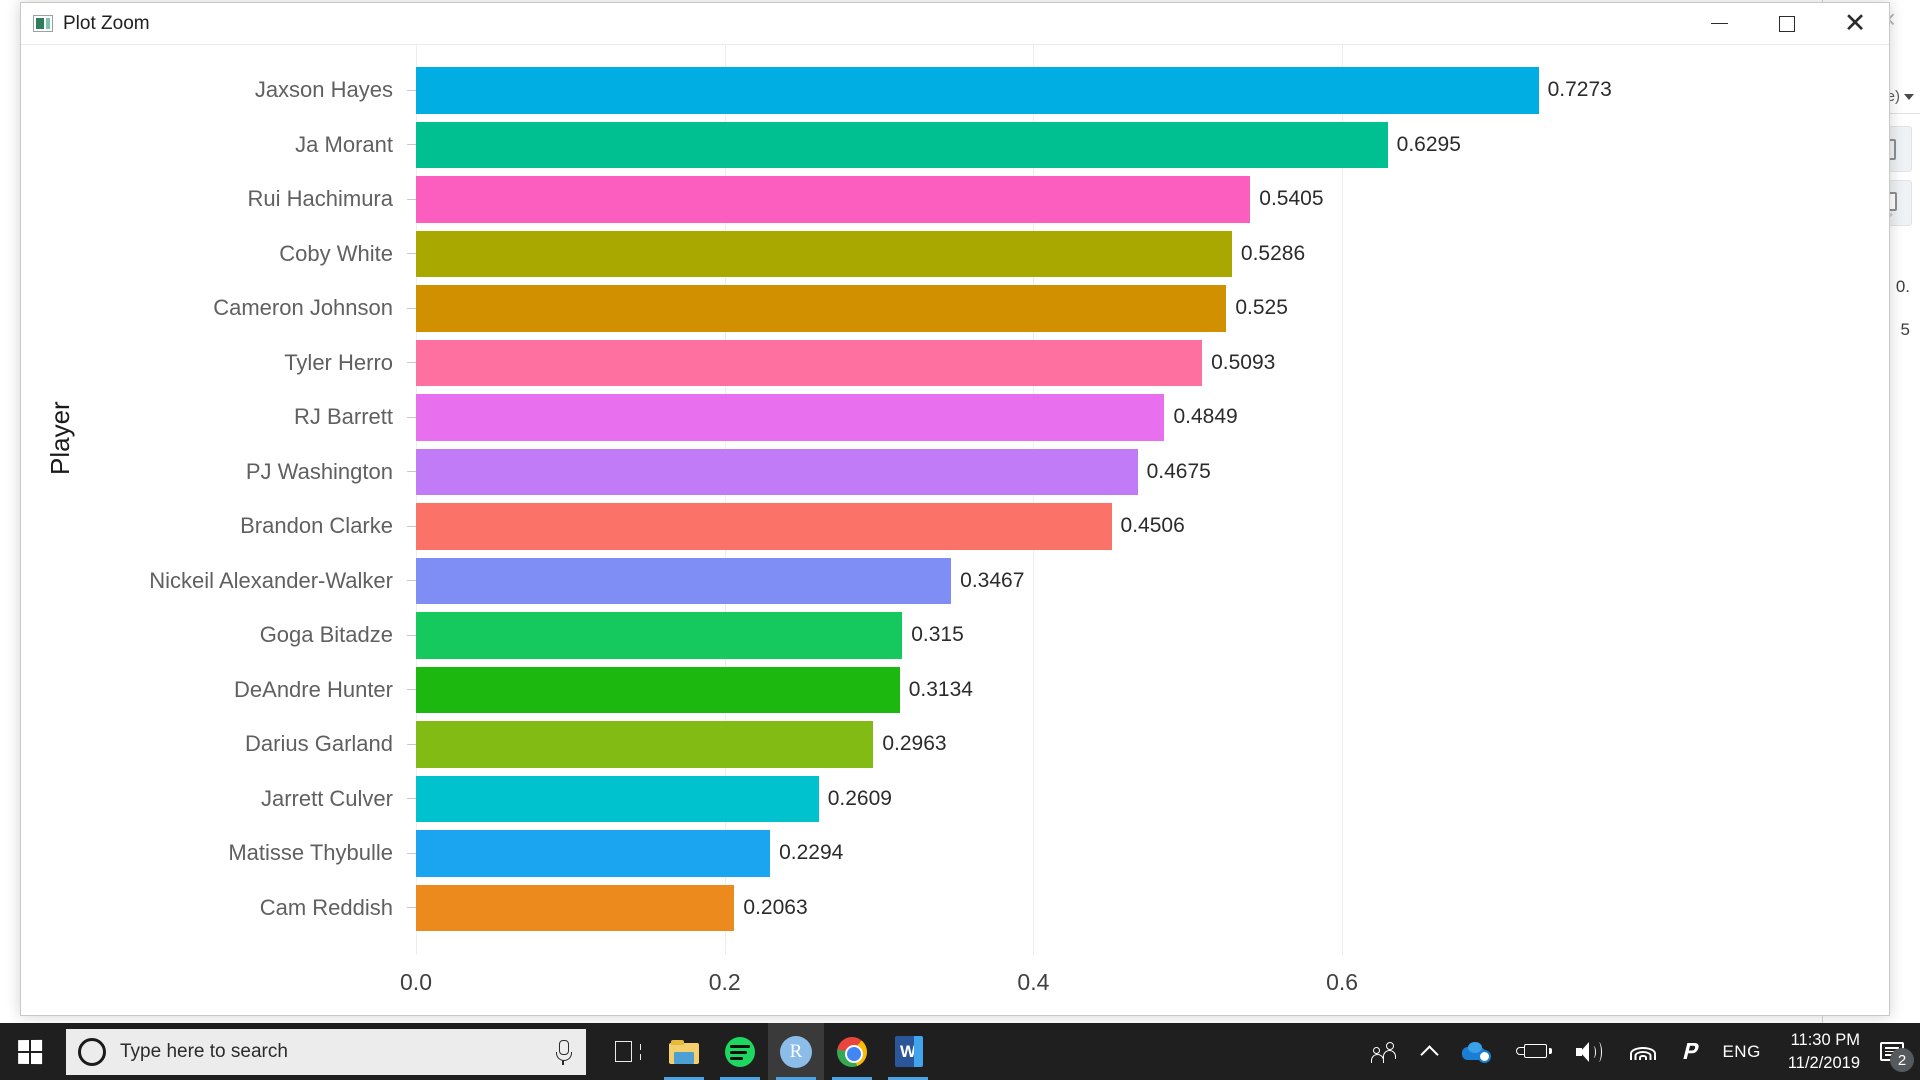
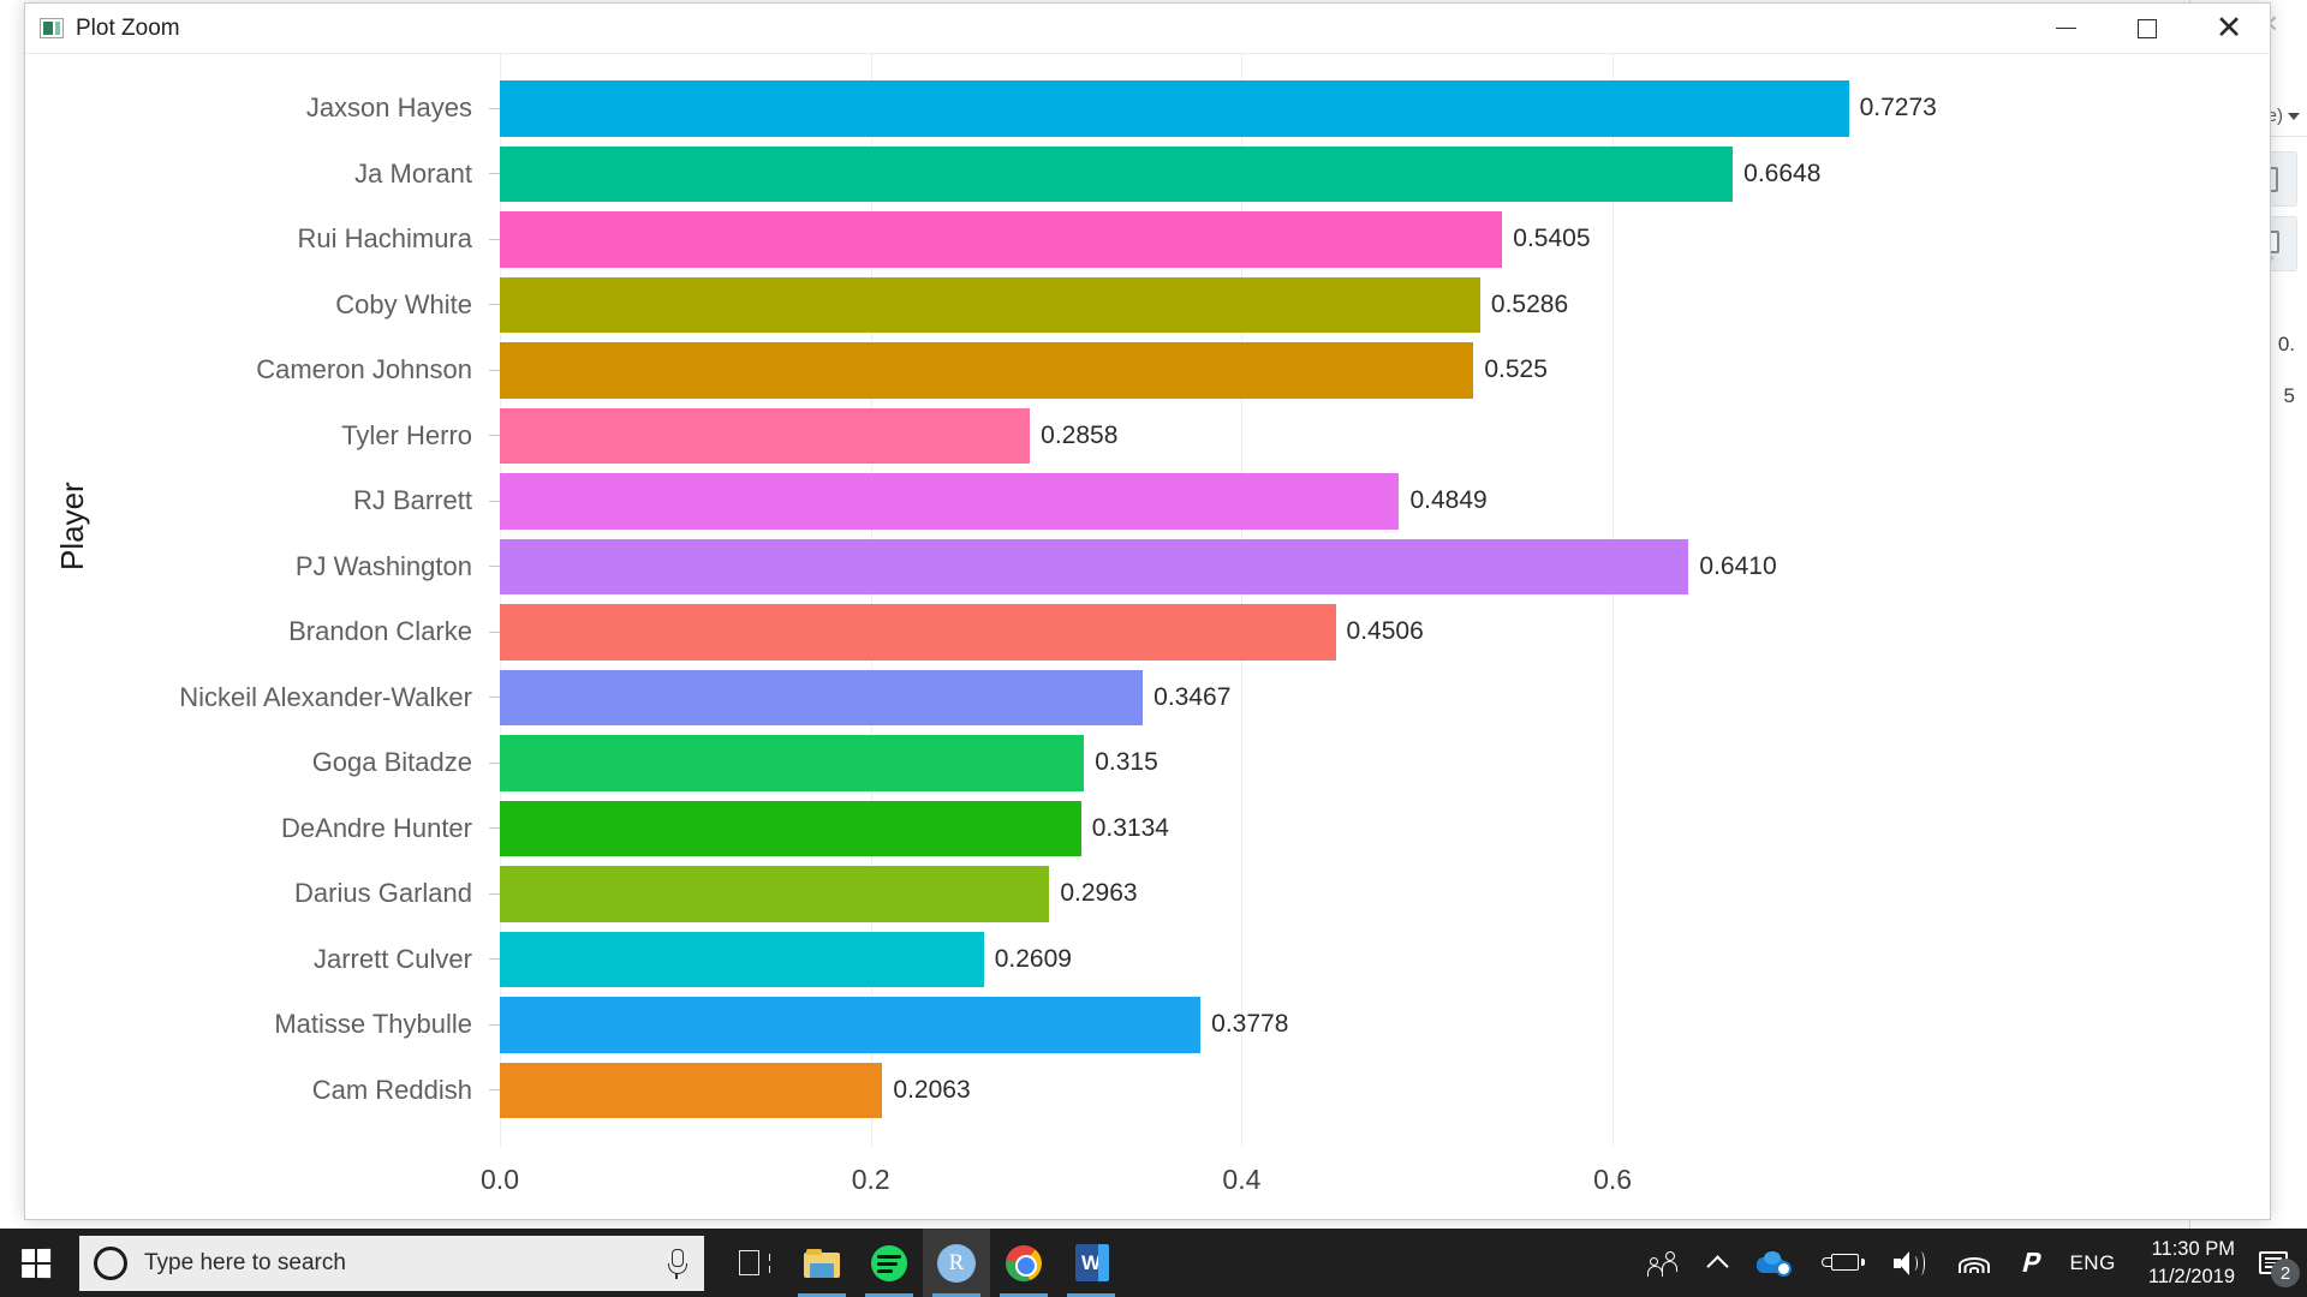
Ja Morant: 0.6295 -> 0.6648
Tyler Herro: 0.5093 -> 0.2858
PJ Washington: 0.4675 -> 0.6410
Matisse Thybulle: 0.2294 -> 0.3778
